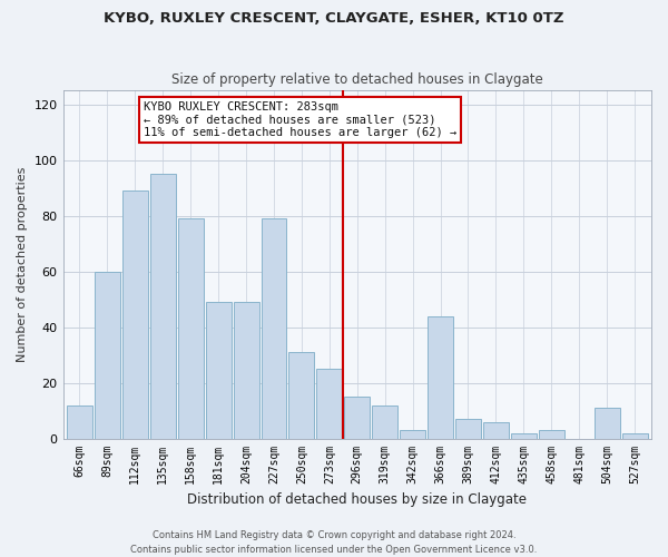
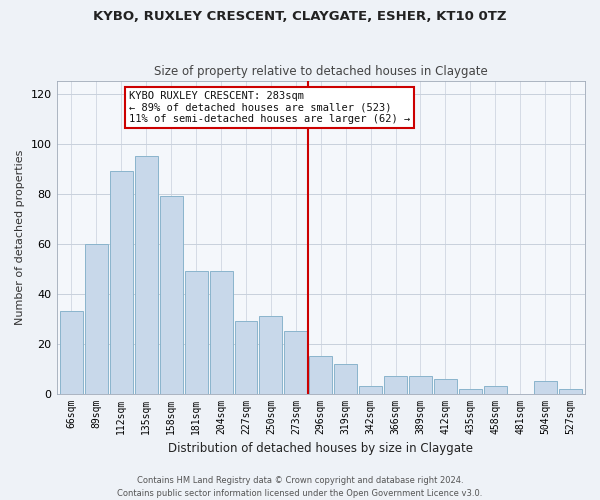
66sqm: 12 -> 33
227sqm: 79 -> 29
366sqm: 44 -> 7
504sqm: 11 -> 5
